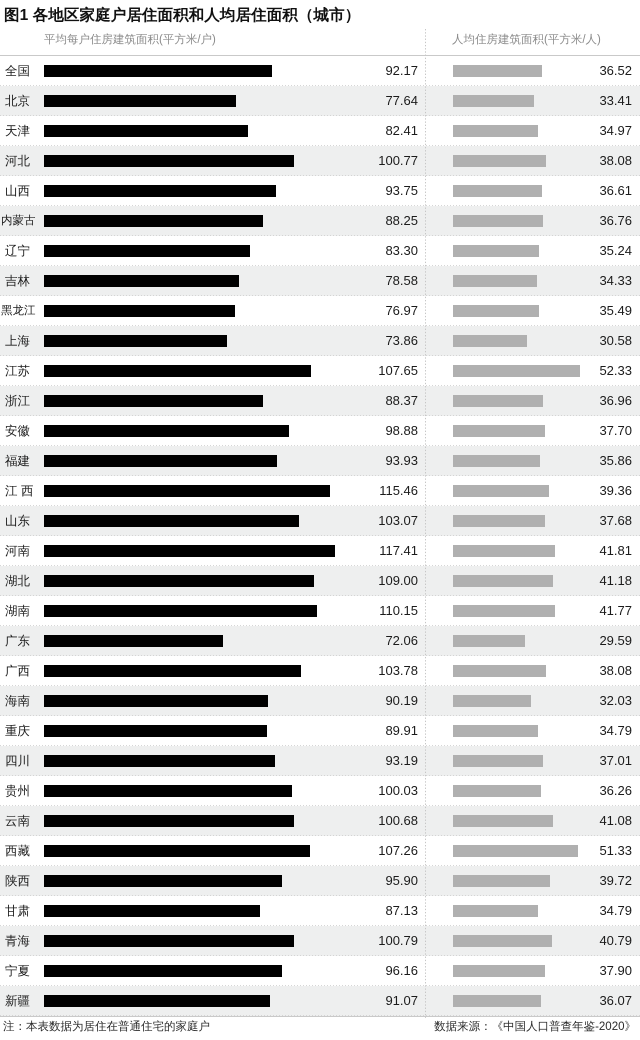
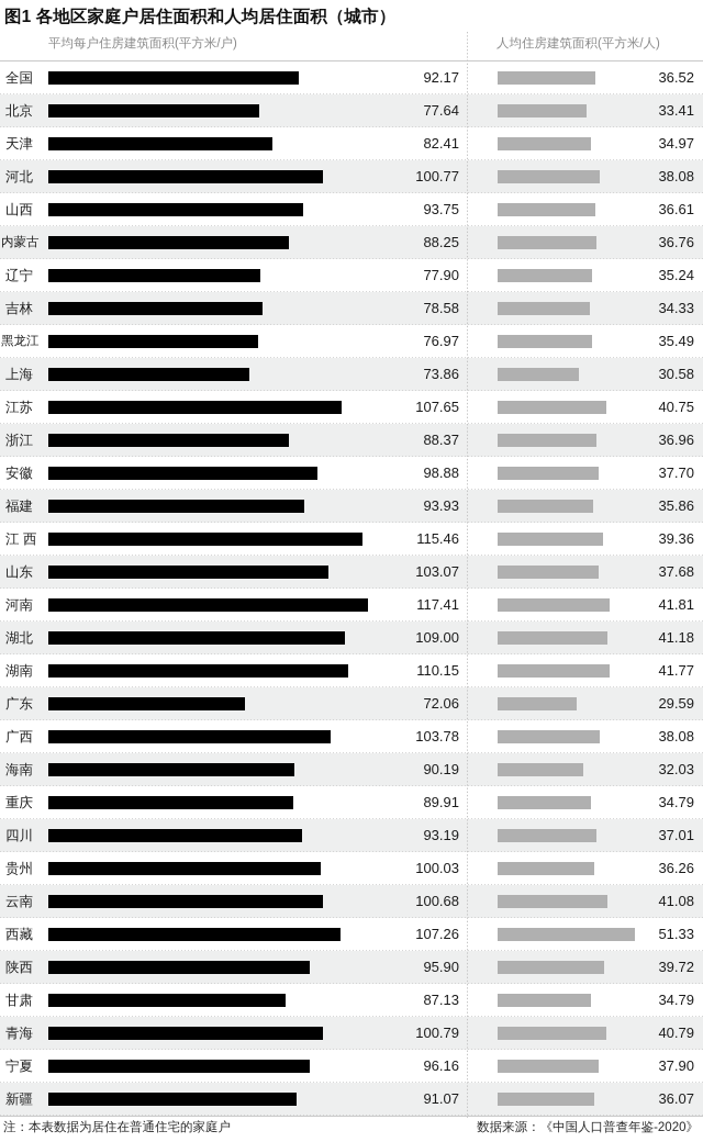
平均每户住房建筑面积(平方米/户)/辽宁: 83.30 -> 77.90
人均住房建筑面积(平方米/人)/江苏: 52.33 -> 40.75
